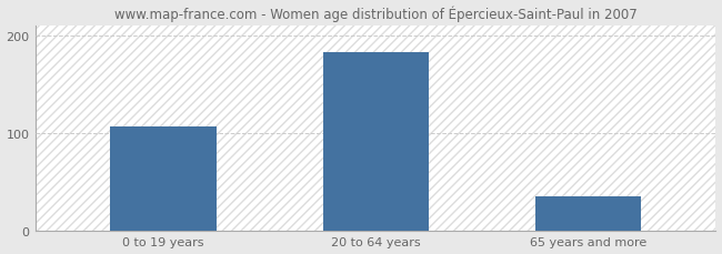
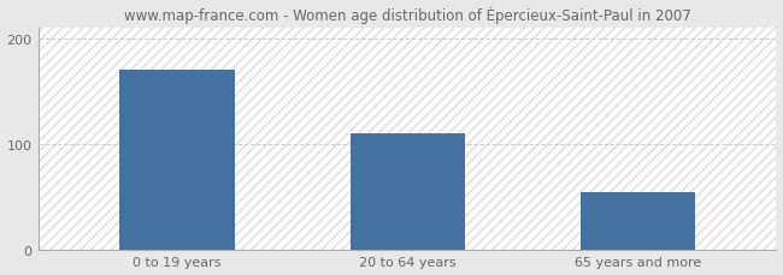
0 to 19 years: 107 -> 170
20 to 64 years: 183 -> 110
65 years and more: 35 -> 54
